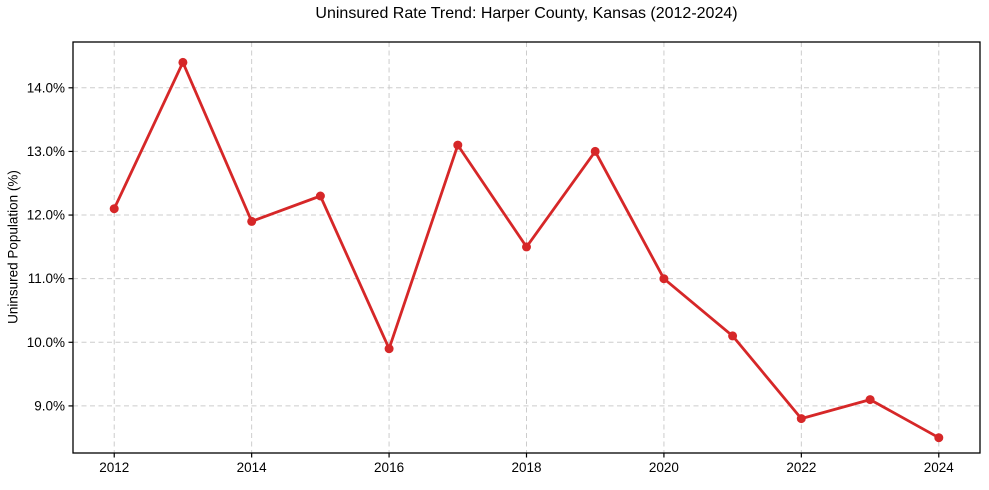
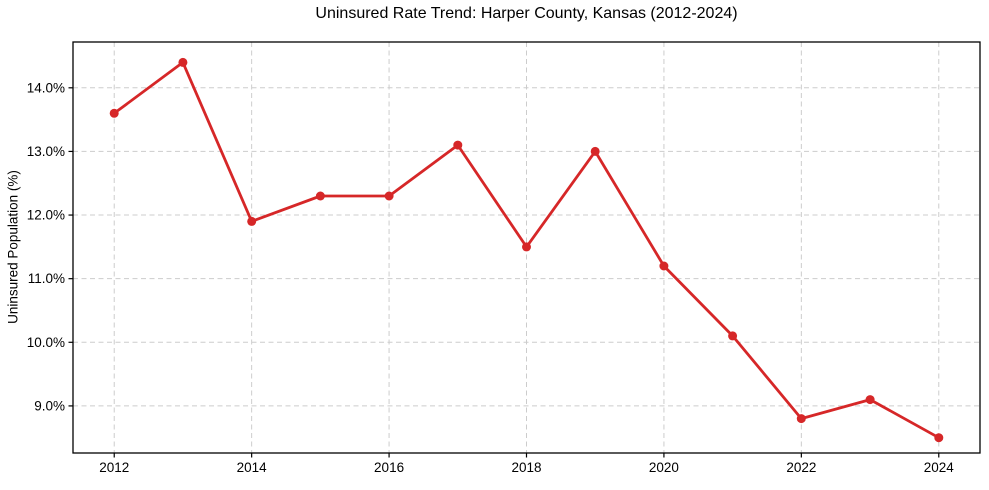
2012: 12.1% -> 13.6%
2016: 9.9% -> 12.3%
2020: 11.0% -> 11.2%
